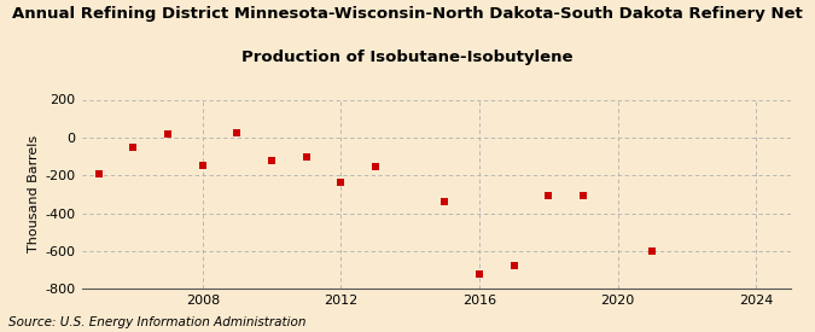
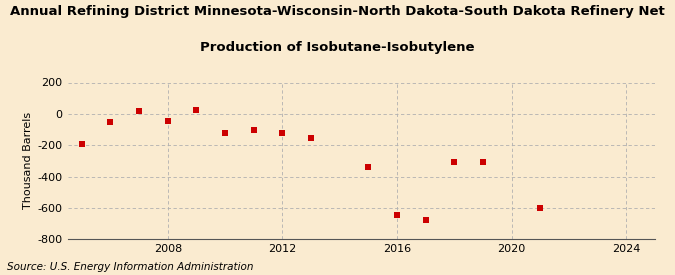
2008: -150 -> -40
2012: -240 -> -120
2016: -720 -> -640
